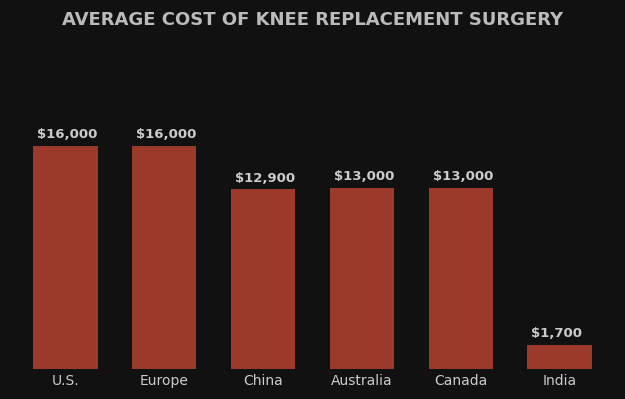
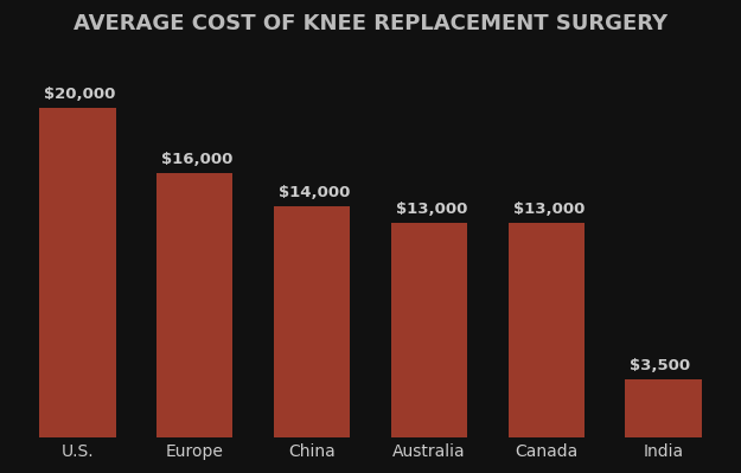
U.S.: $16,000 -> $20,000
China: $12,900 -> $14,000
India: $1,700 -> $3,500
